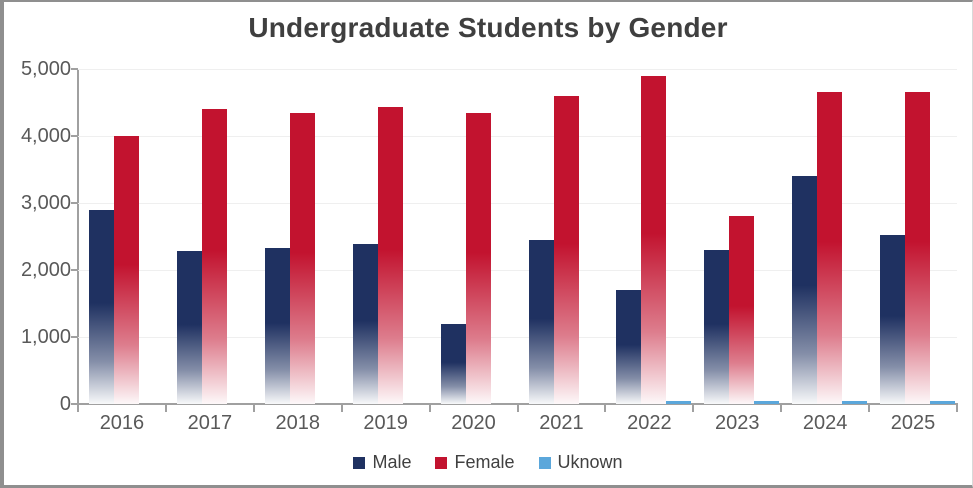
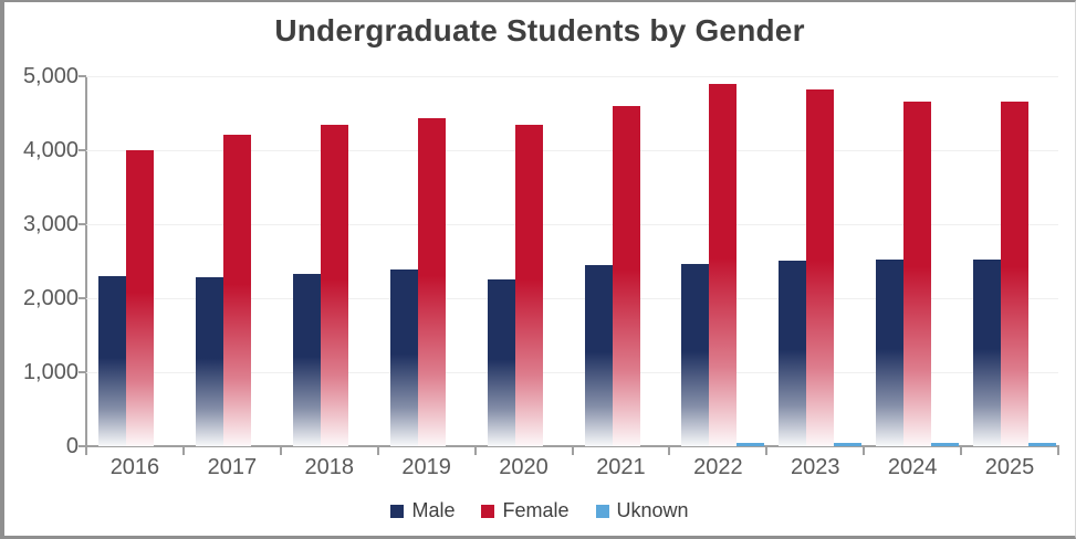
Male/2016: 2900 -> 2300
Female/2017: 4400 -> 4200
Male/2020: 1200 -> 2300
Male/2022: 1700 -> 2500
Male/2023: 2300 -> 2500
Female/2023: 2800 -> 4800
Male/2024: 3400 -> 2500
